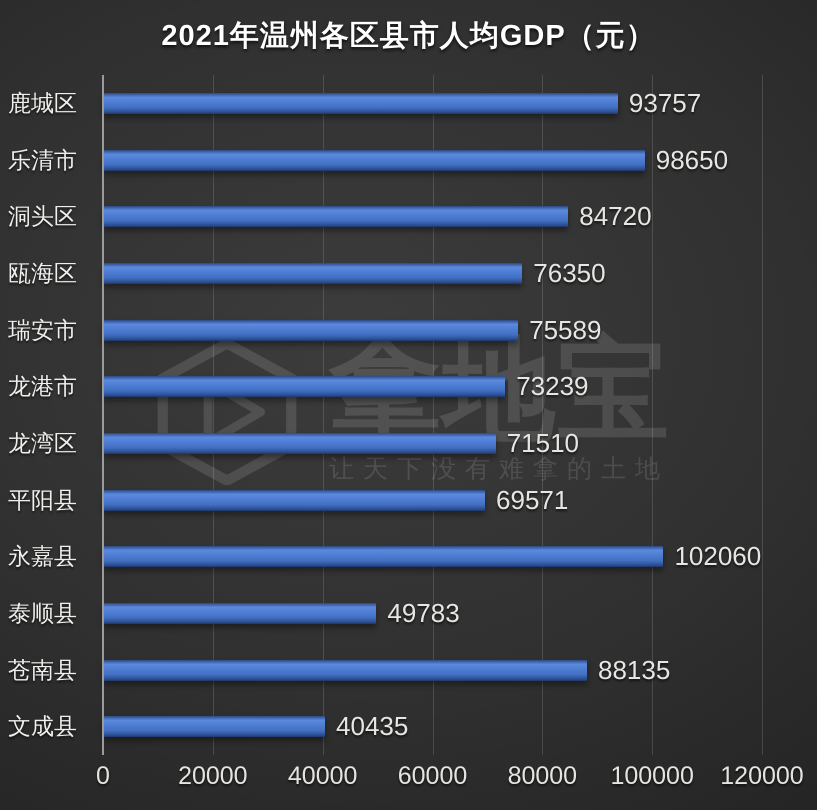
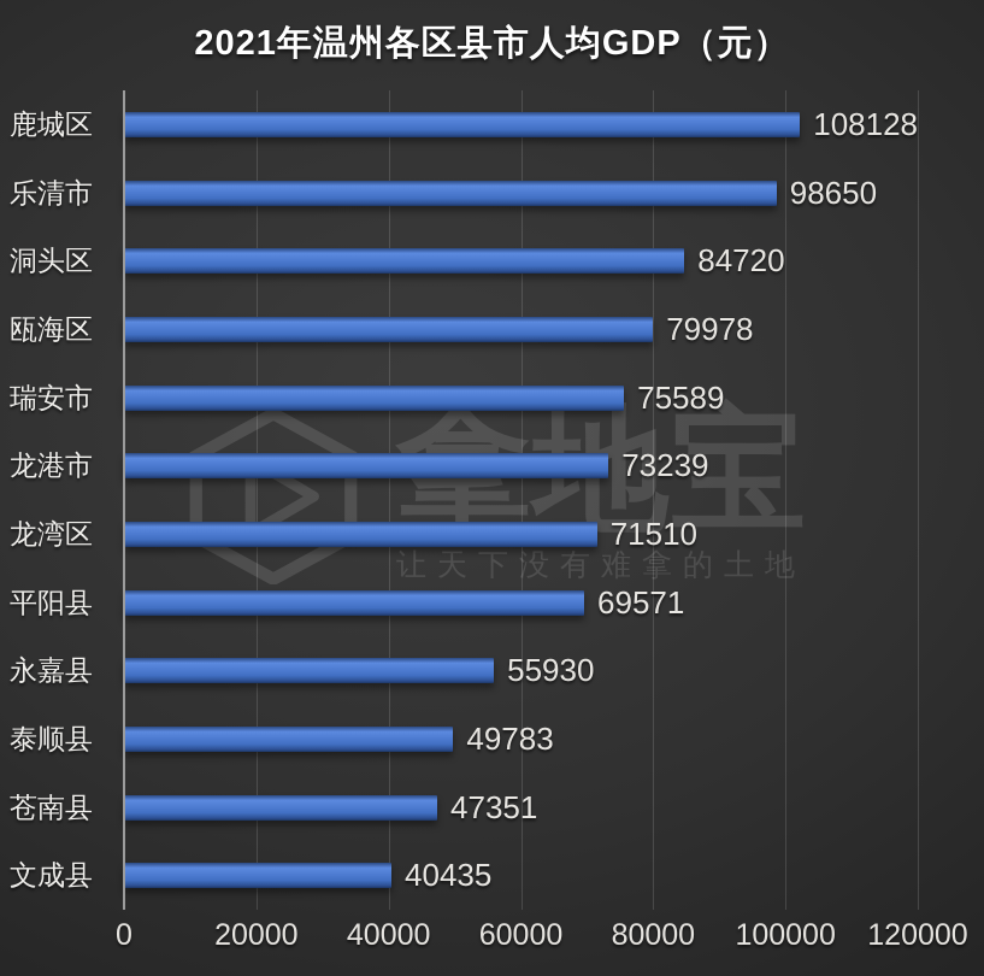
鹿城区: 93757 -> 108128
瓯海区: 76350 -> 79978
永嘉县: 102060 -> 55930
苍南县: 88135 -> 47351
